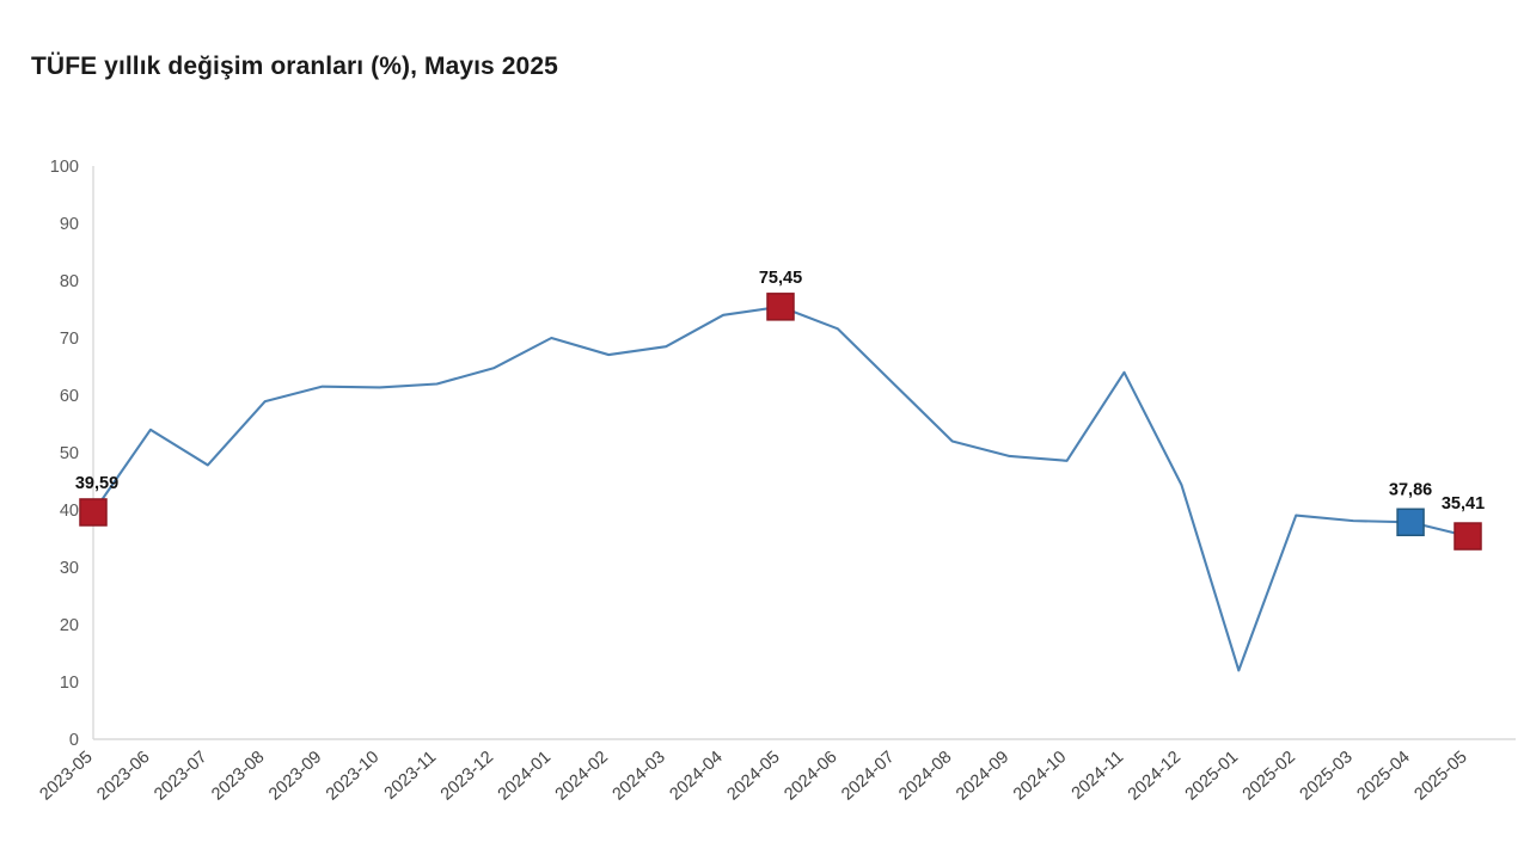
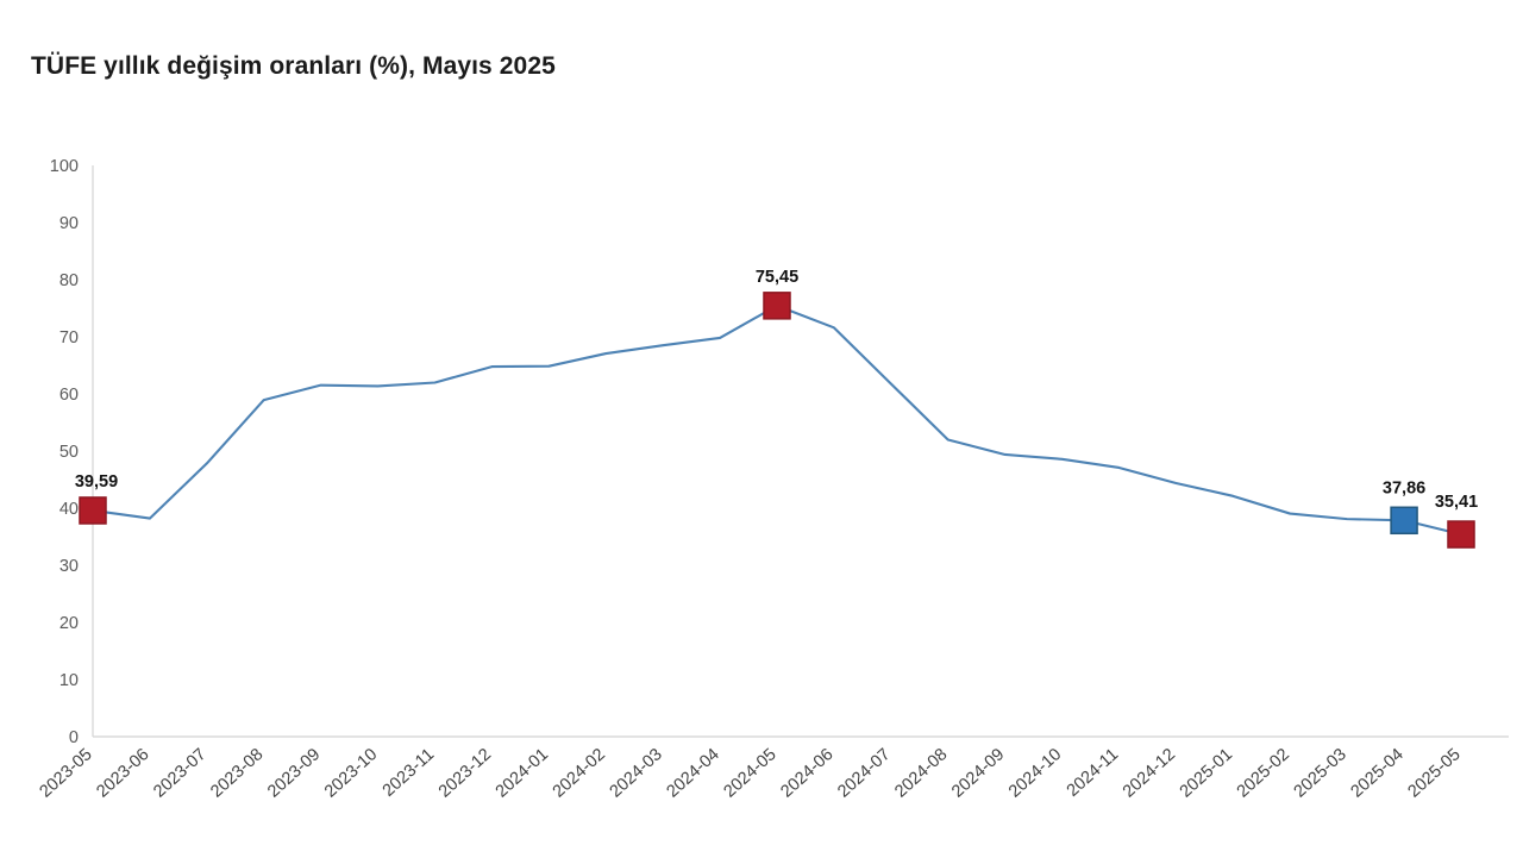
2023-06: 54 -> 38
2024-01: 70 -> 65
2024-04: 74 -> 70
2024-11: 64 -> 47
2025-01: 12 -> 42
